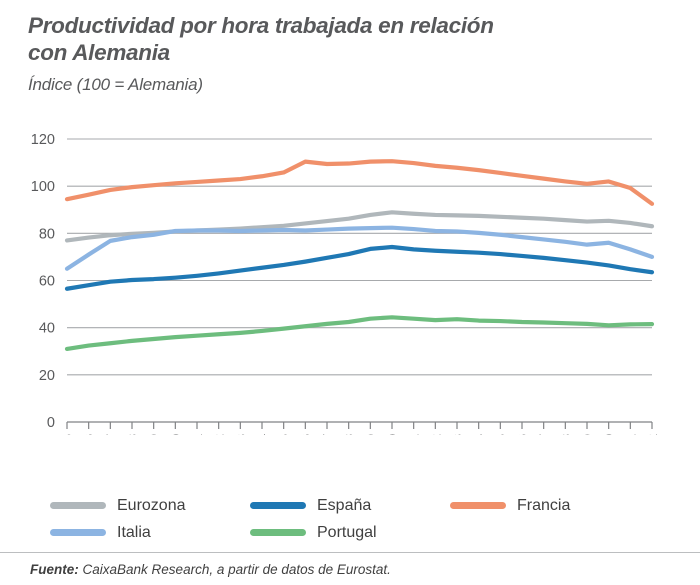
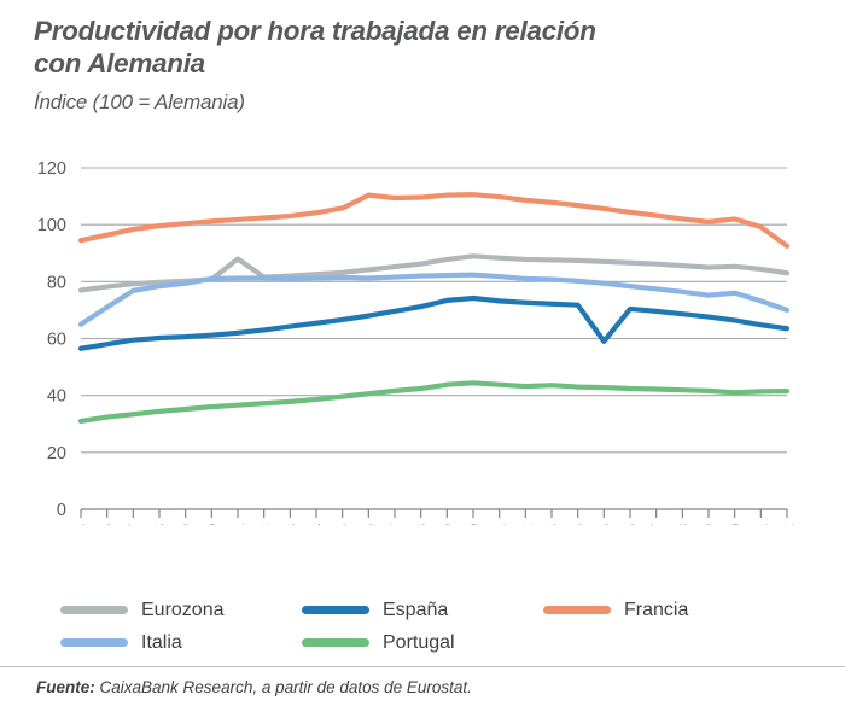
Eurozona/2001: 81 -> 88
España/2015: 71 -> 59
